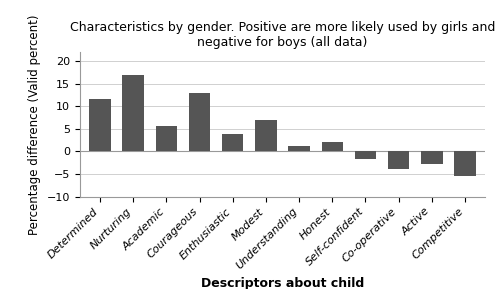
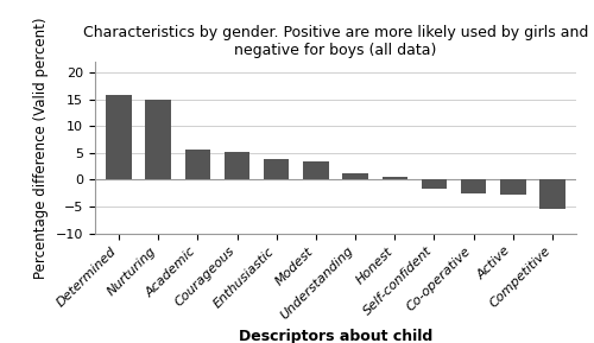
Determined: 11.5 -> 15.8
Nurturing: 17.0 -> 14.9
Courageous: 13.0 -> 5.2
Modest: 7.0 -> 3.4
Honest: 2.0 -> 0.5
Co-operative: -4.0 -> -2.5
